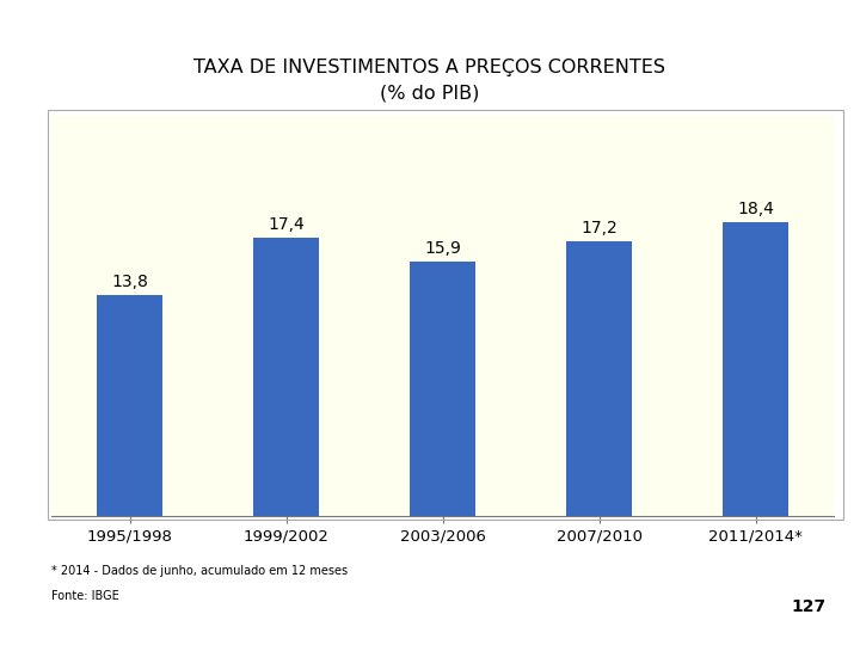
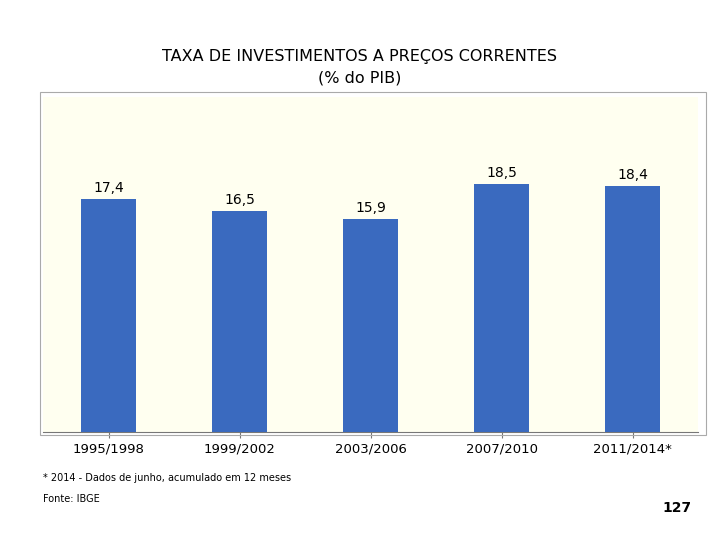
1995/1998: 13,8 -> 17,4
1999/2002: 17,4 -> 16,5
2007/2010: 17,2 -> 18,5
